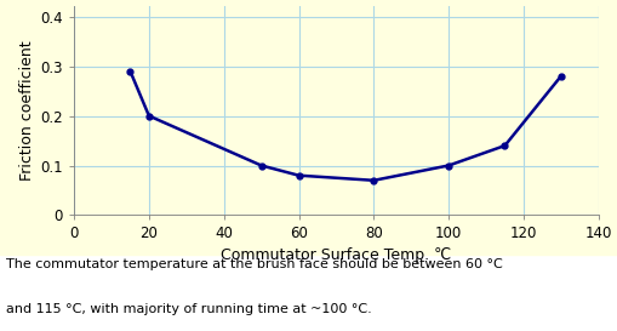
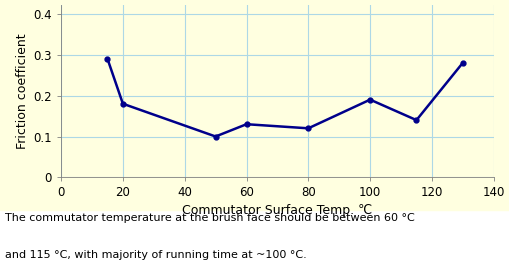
20: 0.20 -> 0.18
60: 0.08 -> 0.13
80: 0.07 -> 0.12
100: 0.10 -> 0.19
